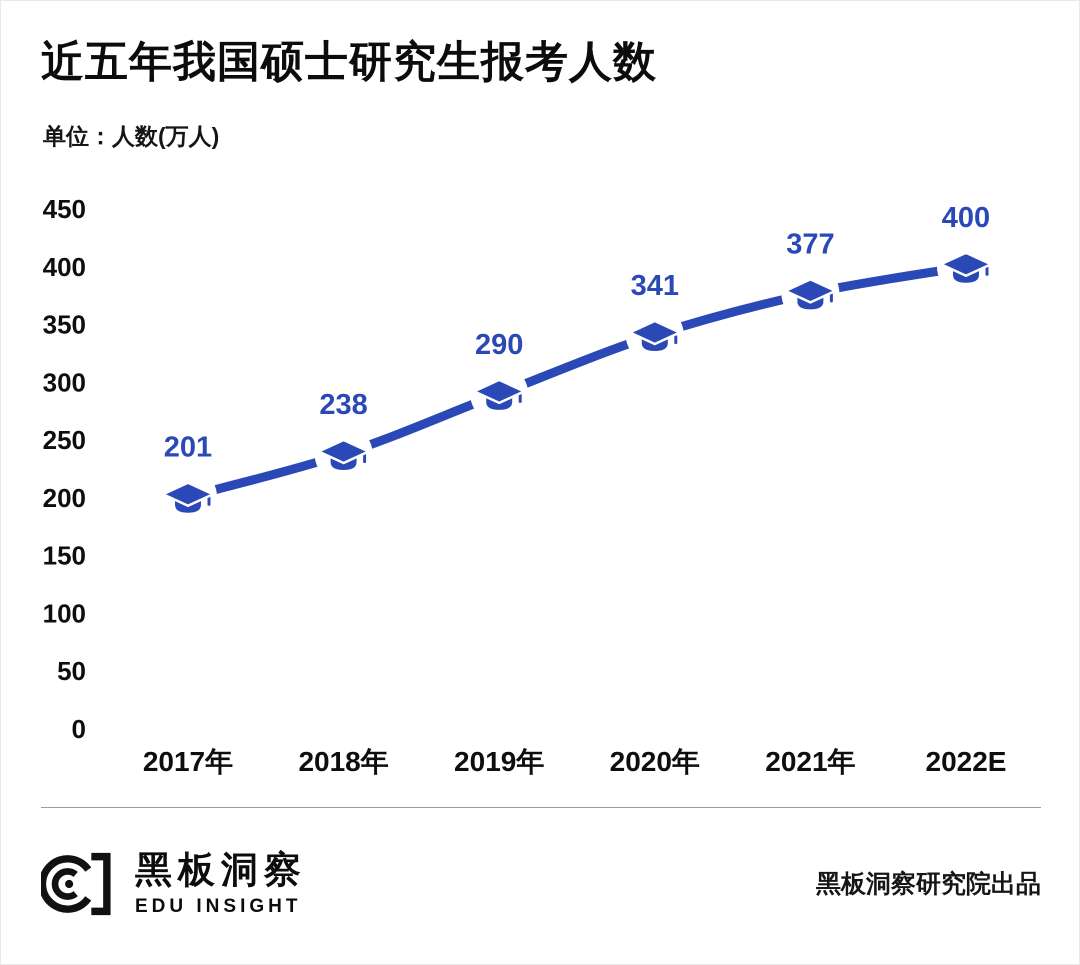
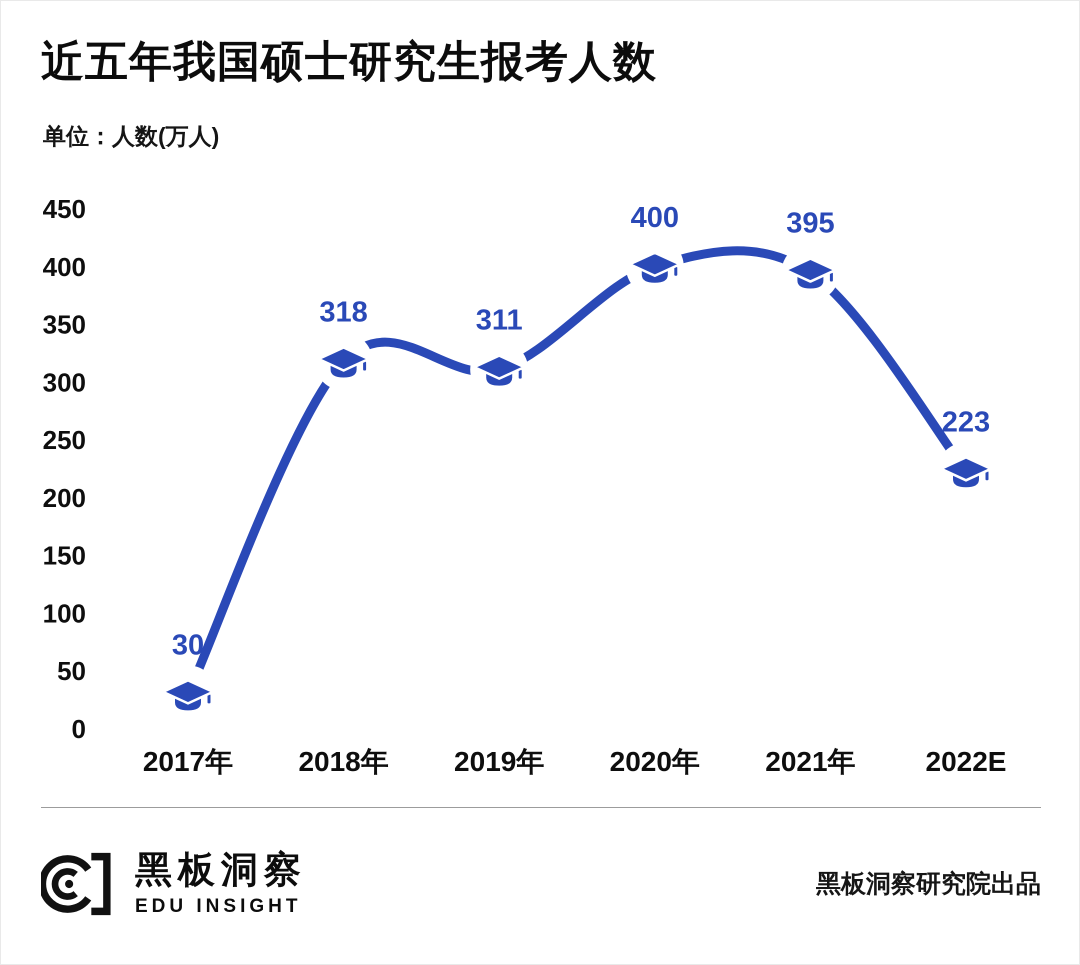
2017年: 201 -> 30
2018年: 238 -> 318
2019年: 290 -> 311
2020年: 341 -> 400
2021年: 377 -> 395
2022E: 400 -> 223
